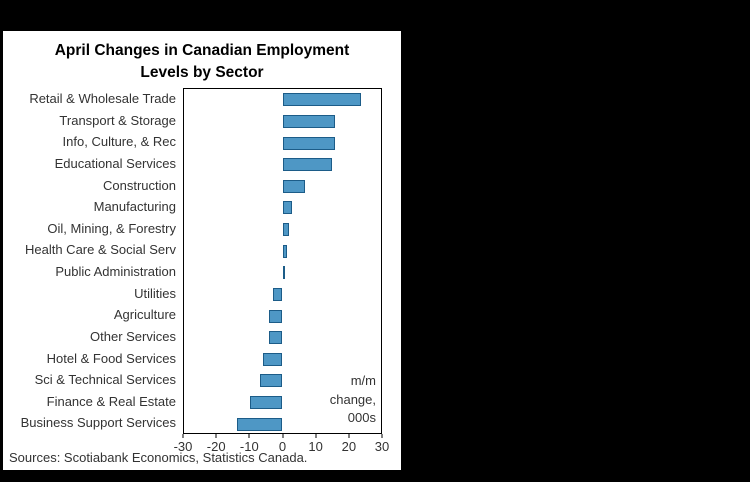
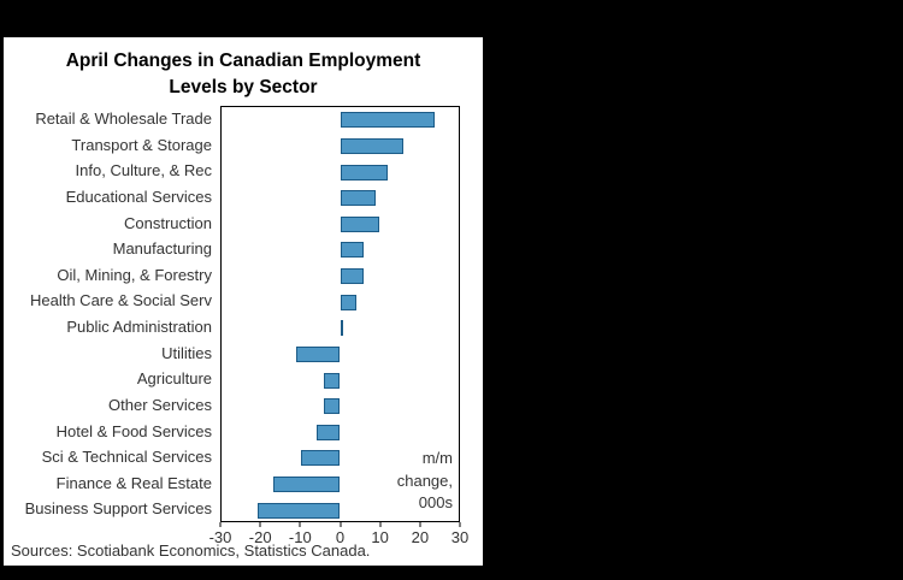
Info, Culture, & Rec: 16 -> 12
Educational Services: 15 -> 9
Construction: 7 -> 10
Manufacturing: 3 -> 6
Oil, Mining, & Forestry: 2 -> 6
Health Care & Social Serv: 2 -> 4
Utilities: -3 -> -11
Sci & Technical Services: -7 -> -10
Finance & Real Estate: -10 -> -17
Business Support Services: -14 -> -21
